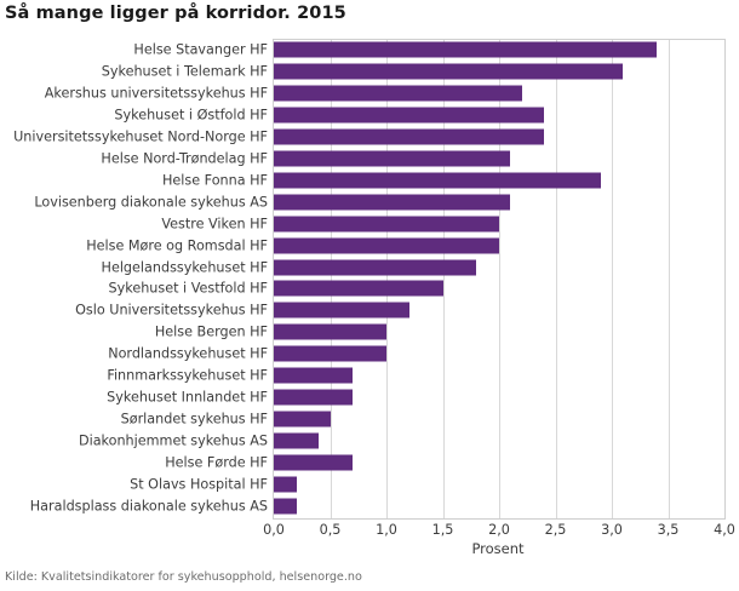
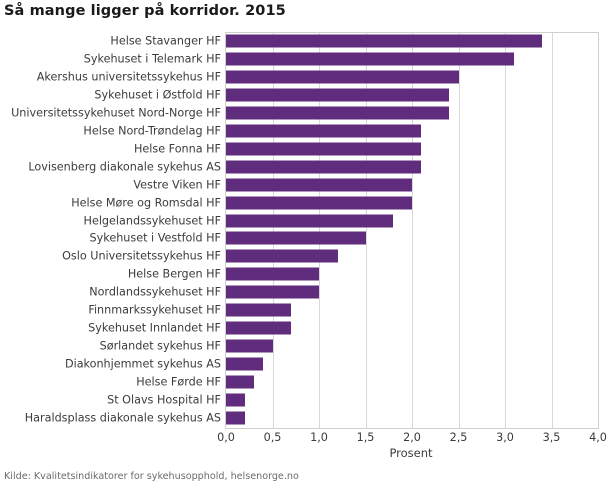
Akershus universitetssykehus HF: 2,2 -> 2,5
Helse Fonna HF: 2,9 -> 2,1
Helse Førde HF: 0,7 -> 0,3
